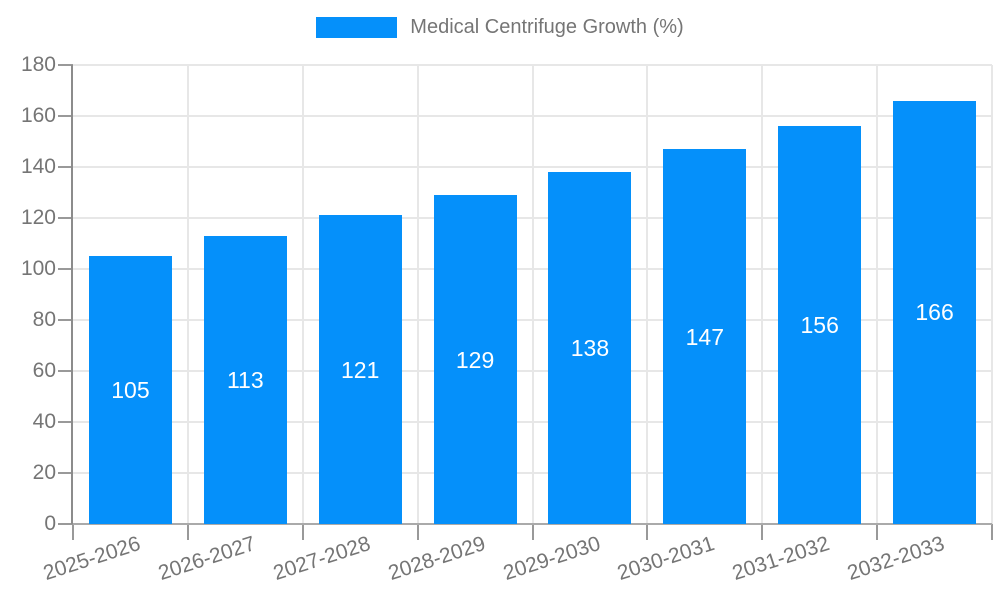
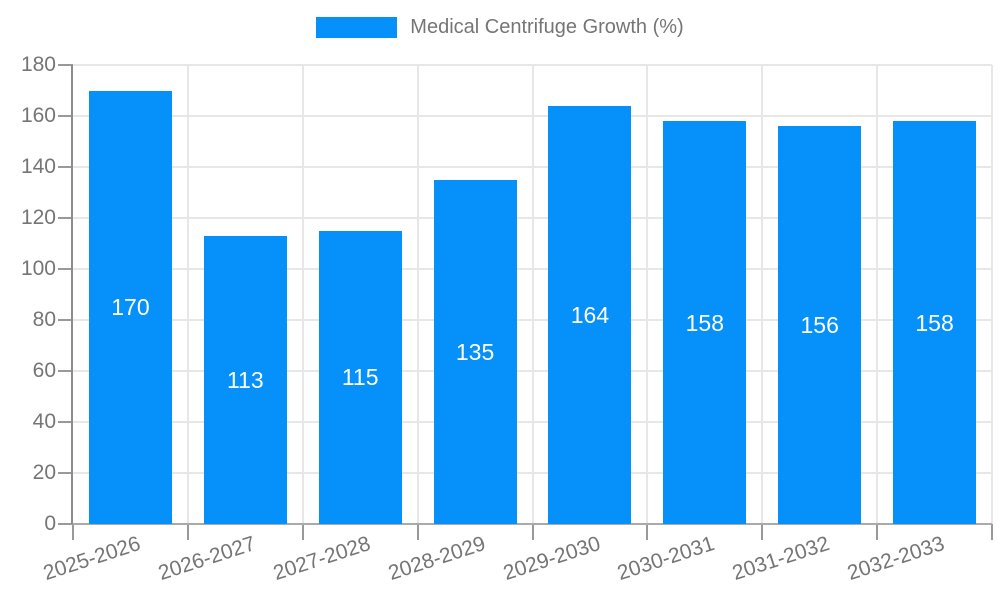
2025-2026: 105 -> 170
2027-2028: 121 -> 115
2028-2029: 129 -> 135
2029-2030: 138 -> 164
2030-2031: 147 -> 158
2032-2033: 166 -> 158
